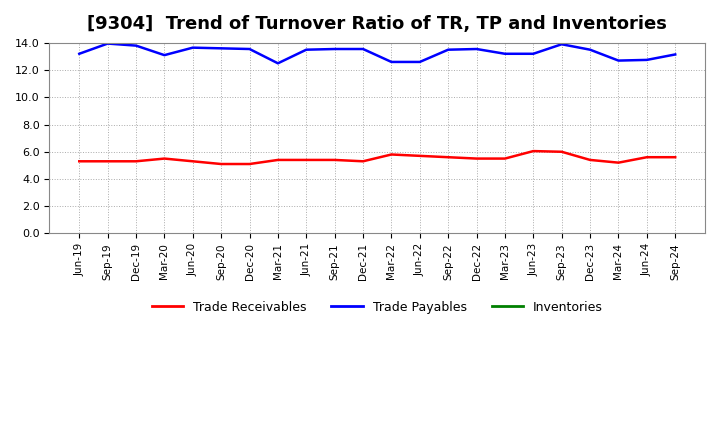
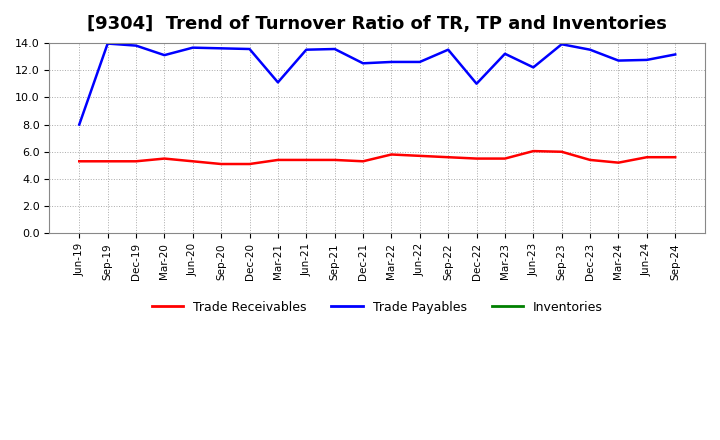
Trade Payables/Jun-19: 13.2 -> 8.0
Trade Payables/Mar-21: 12.5 -> 11.1
Trade Payables/Dec-21: 13.6 -> 12.5
Trade Payables/Dec-22: 13.6 -> 11.0
Trade Payables/Jun-23: 13.2 -> 12.2
